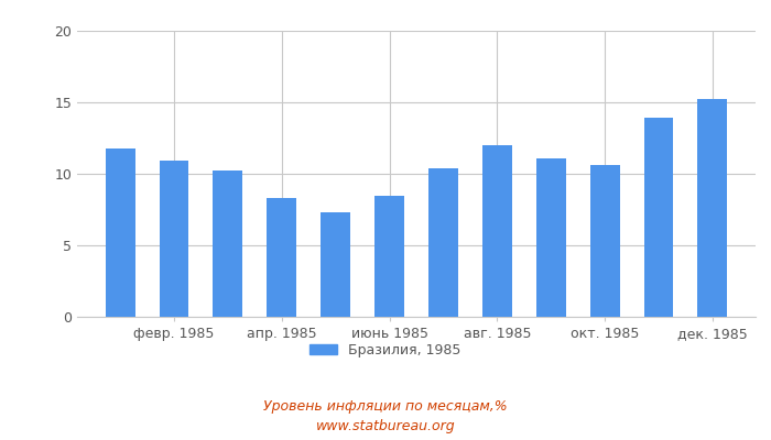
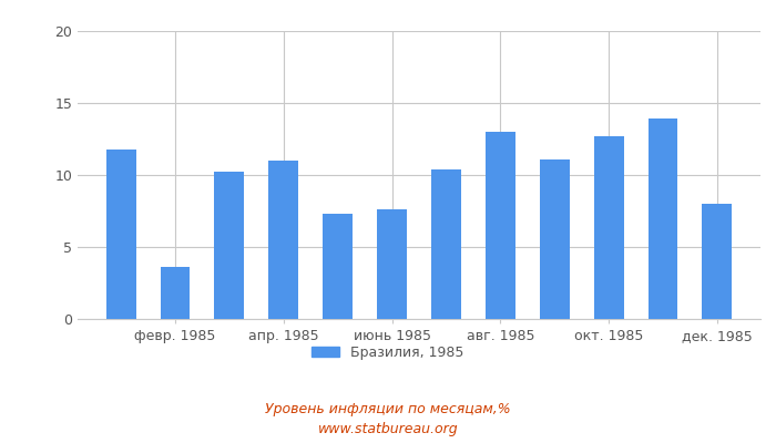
февр. 1985: 10.9 -> 3.6
апр. 1985: 8.3 -> 11.0
июнь 1985: 8.5 -> 7.6
авг. 1985: 12.0 -> 13.0
окт. 1985: 10.6 -> 12.7
дек. 1985: 15.2 -> 8.0
